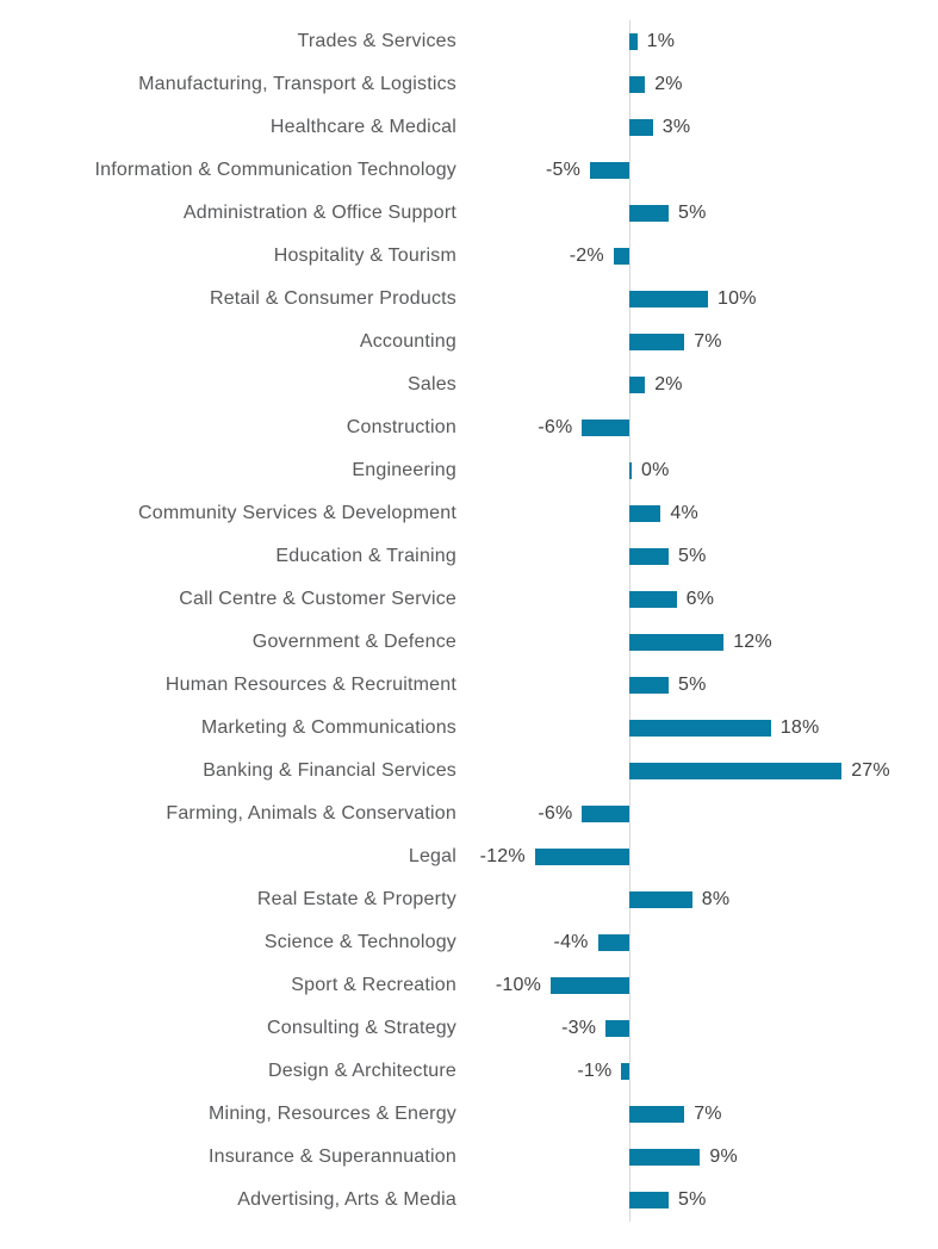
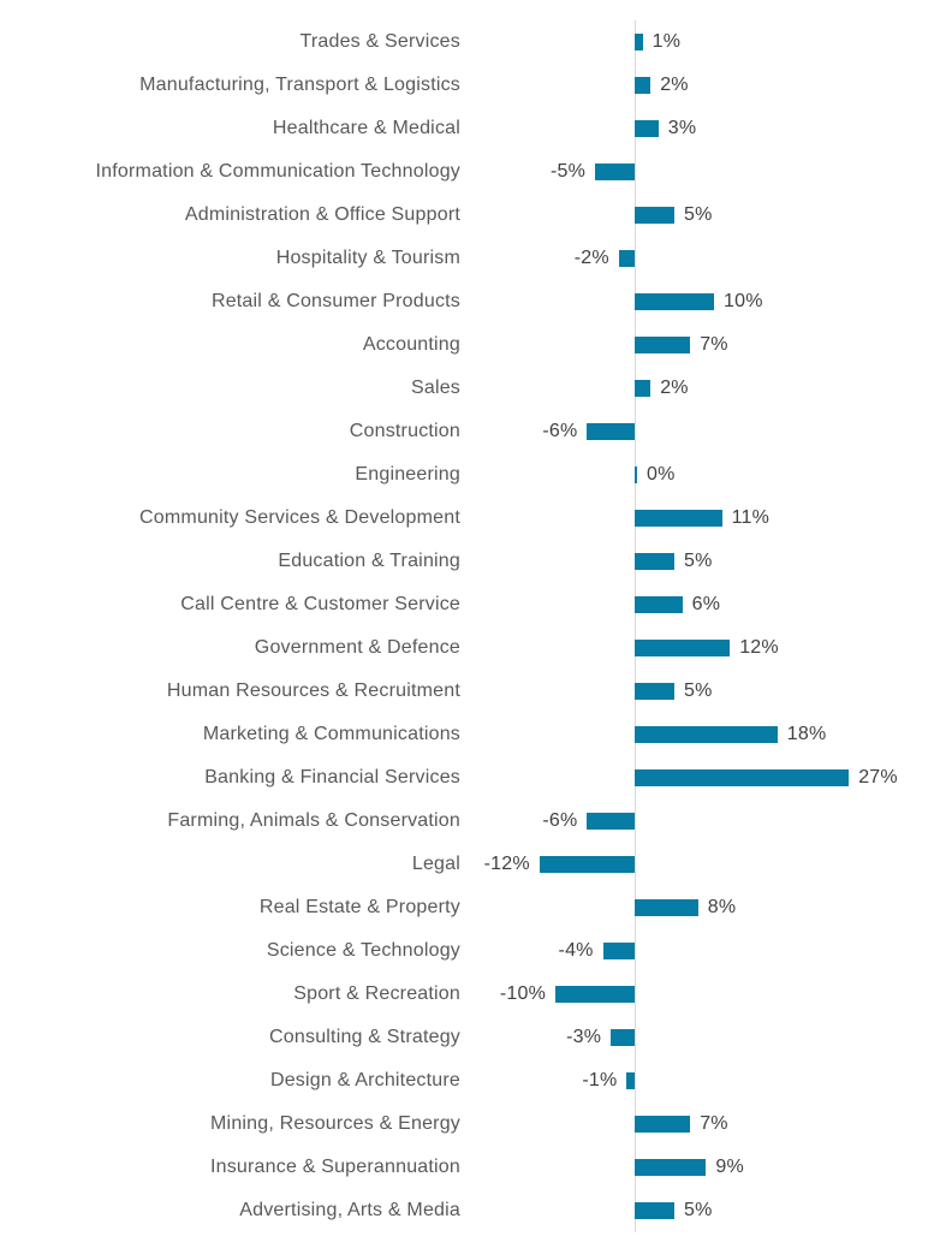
Community Services & Development: 4% -> 11%
